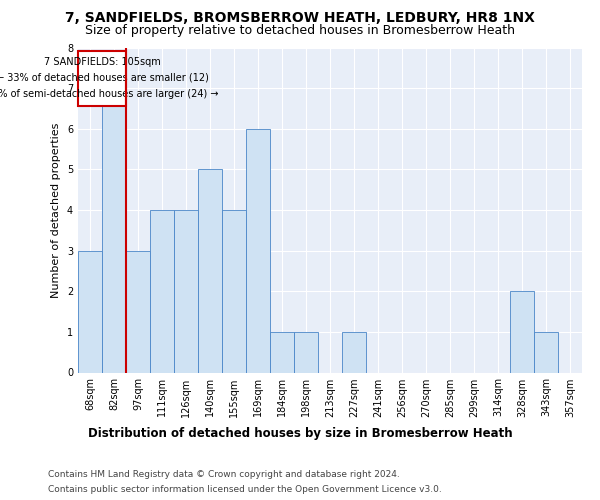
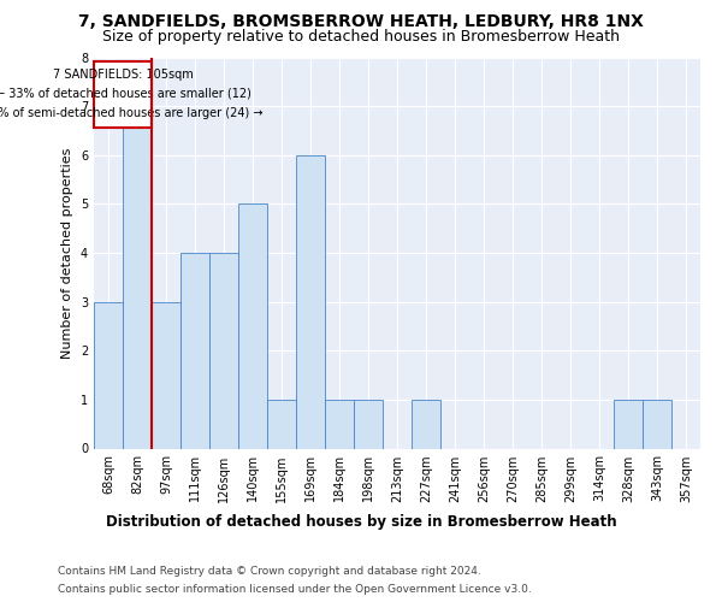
155sqm: 4 -> 1
328sqm: 2 -> 1
